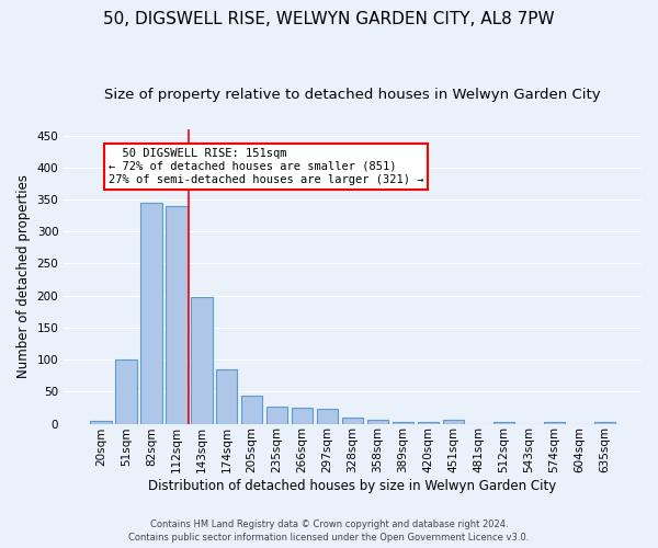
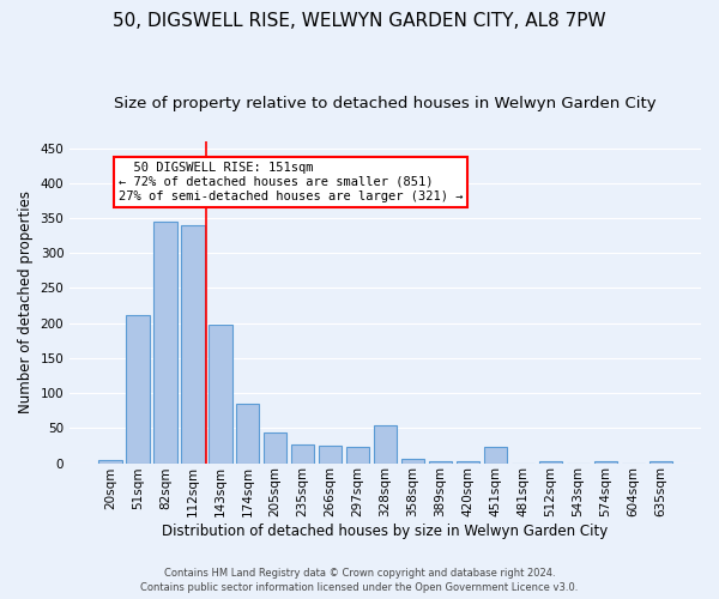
51sqm: 100 -> 212
328sqm: 10 -> 54
451sqm: 6 -> 24
